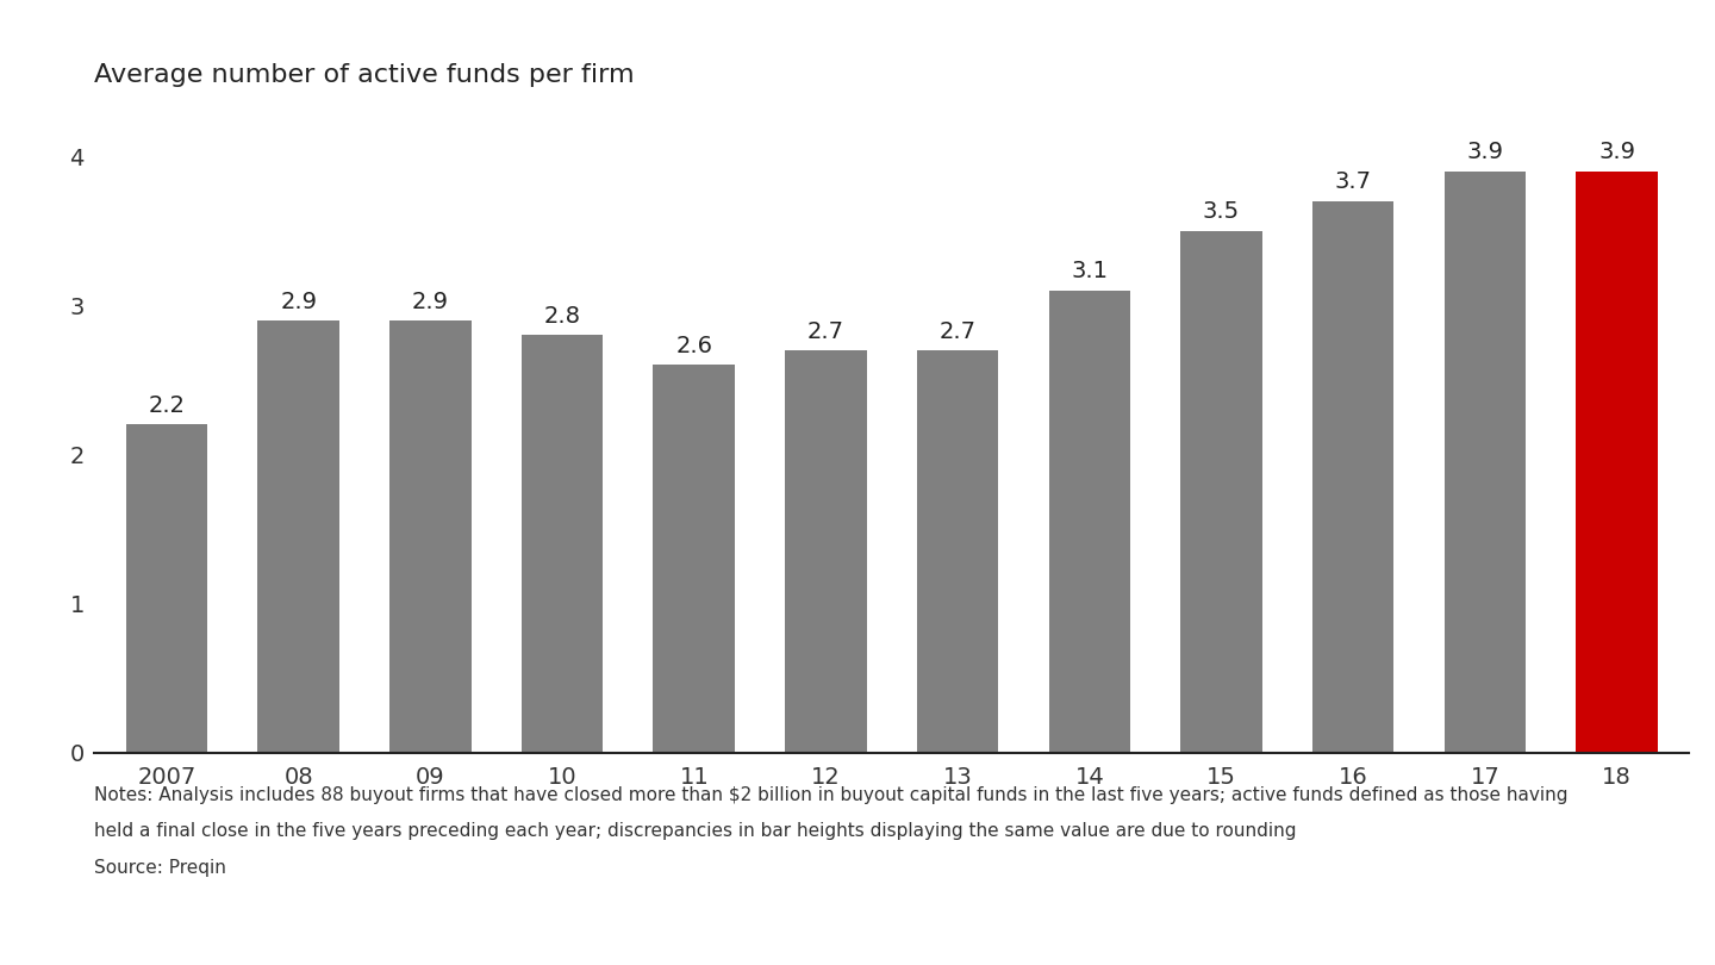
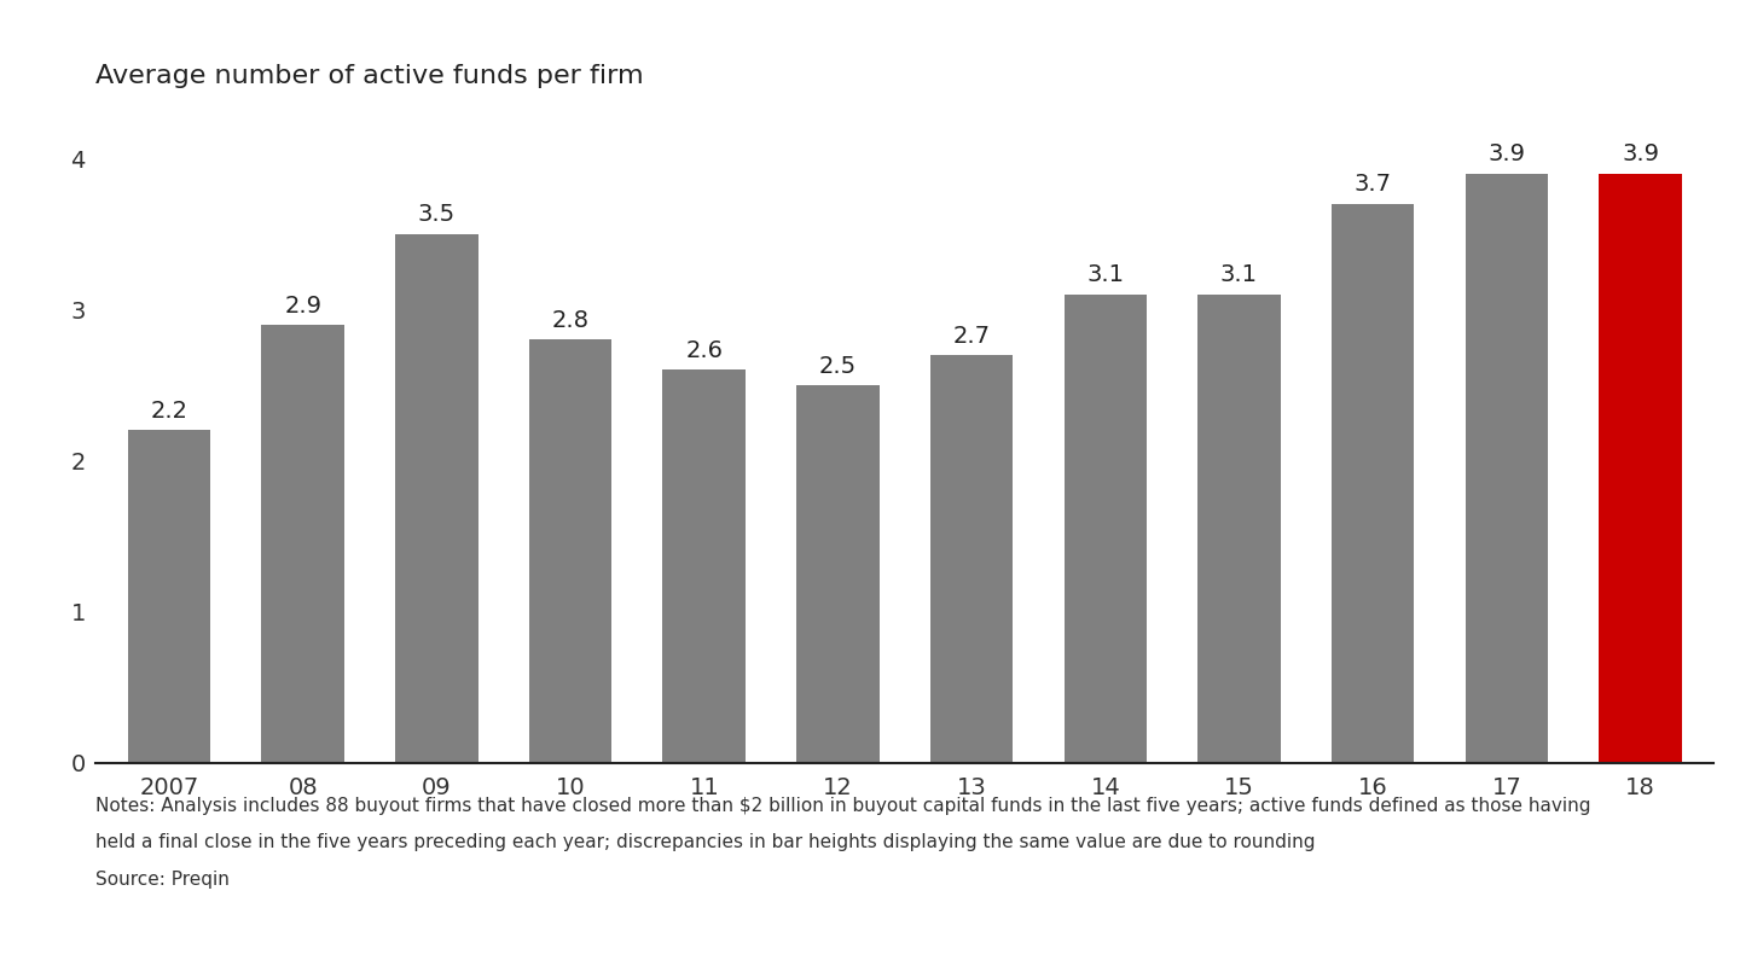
09: 2.9 -> 3.5
12: 2.7 -> 2.5
15: 3.5 -> 3.1
